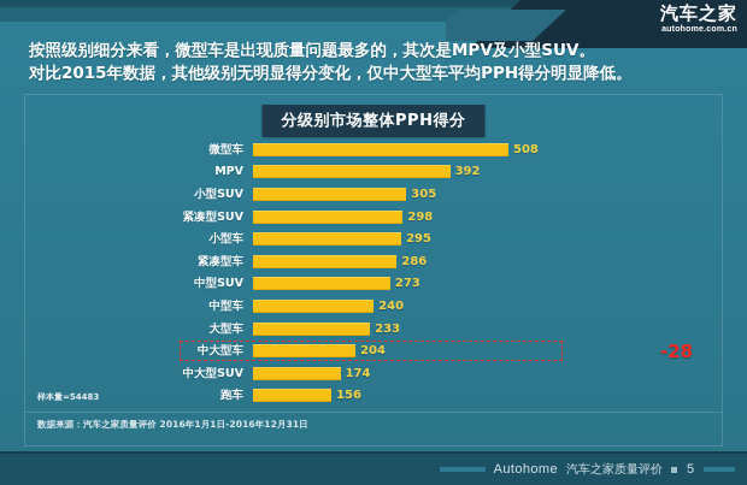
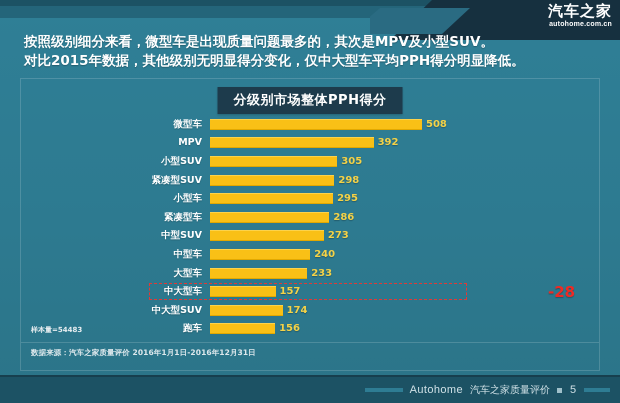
中大型车: 204 -> 157
